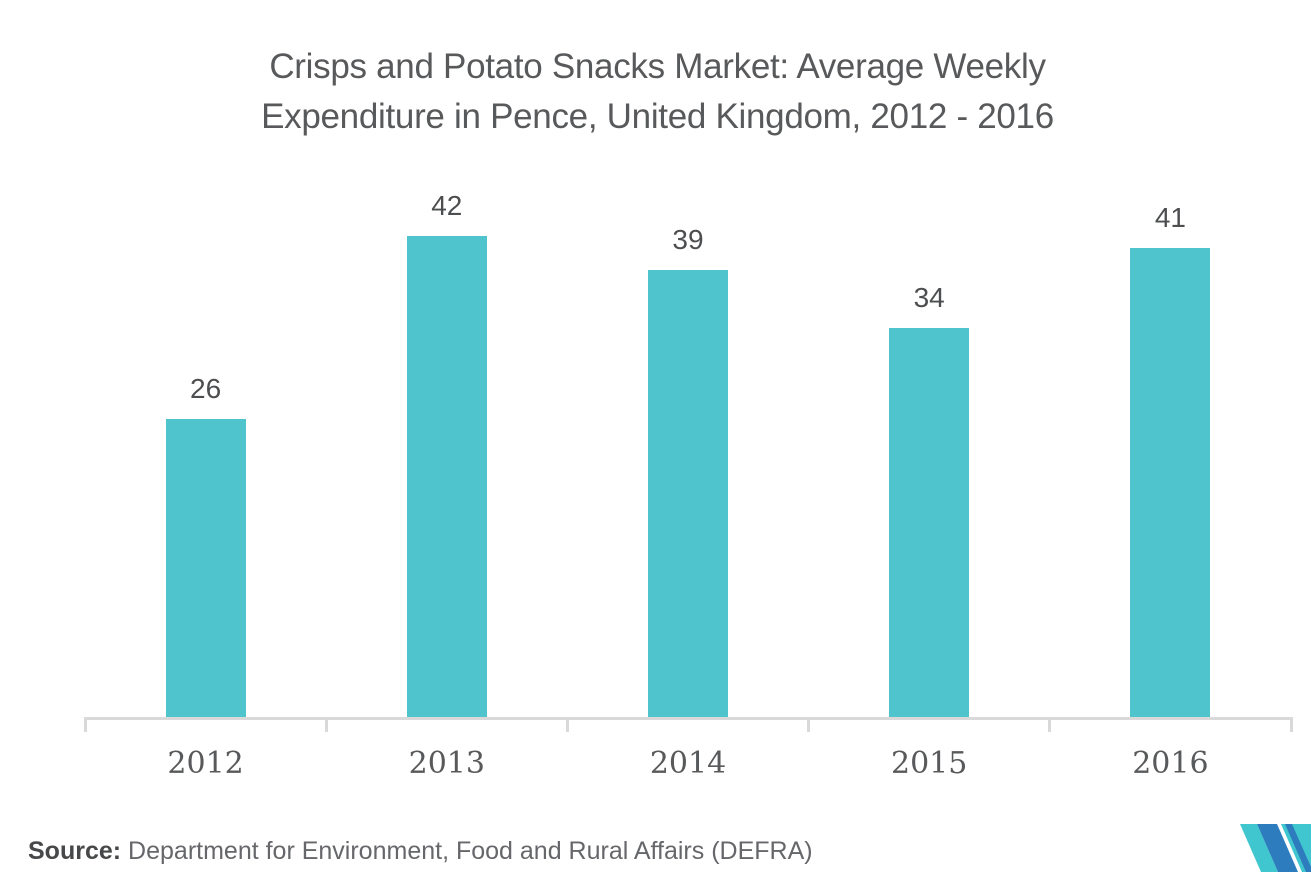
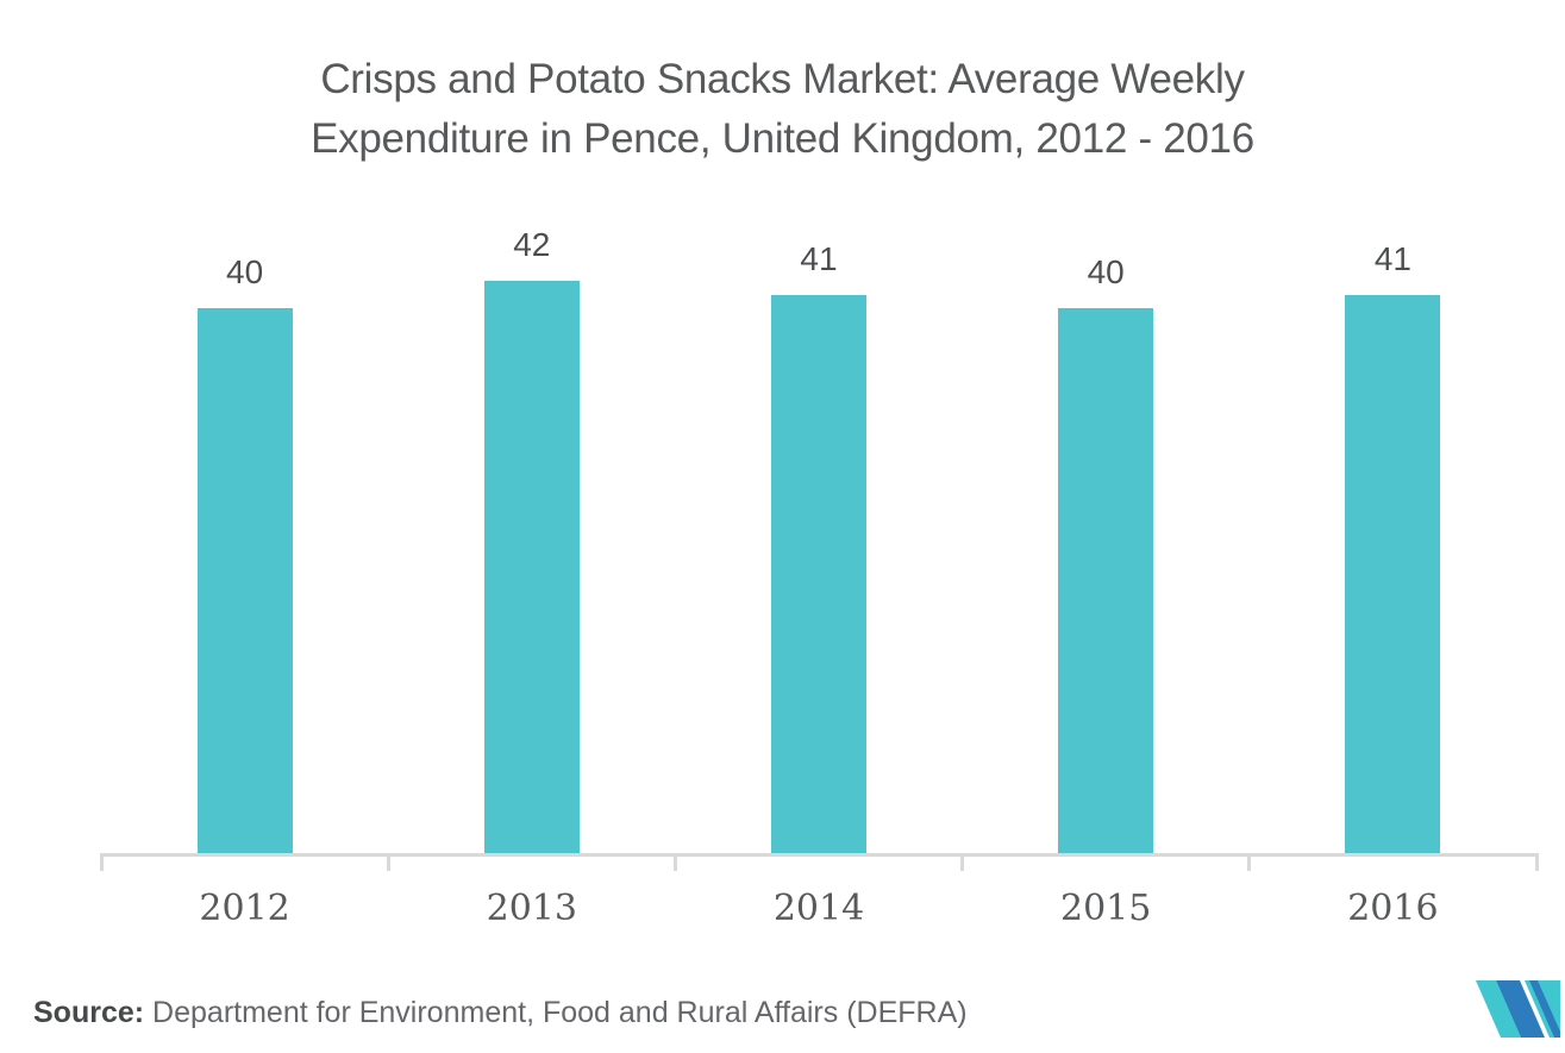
2012: 26 -> 40
2014: 39 -> 41
2015: 34 -> 40
